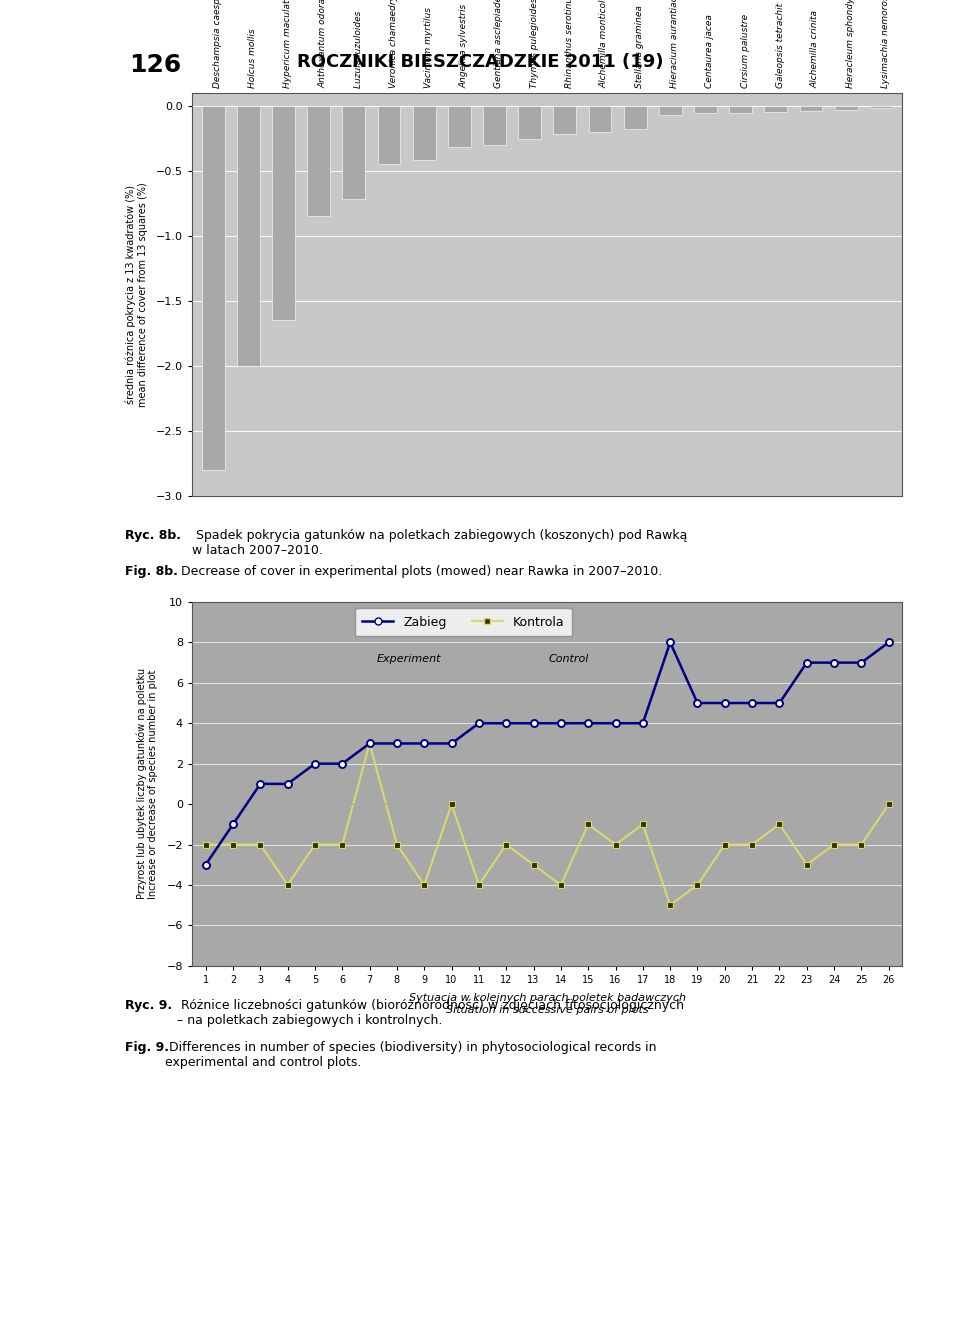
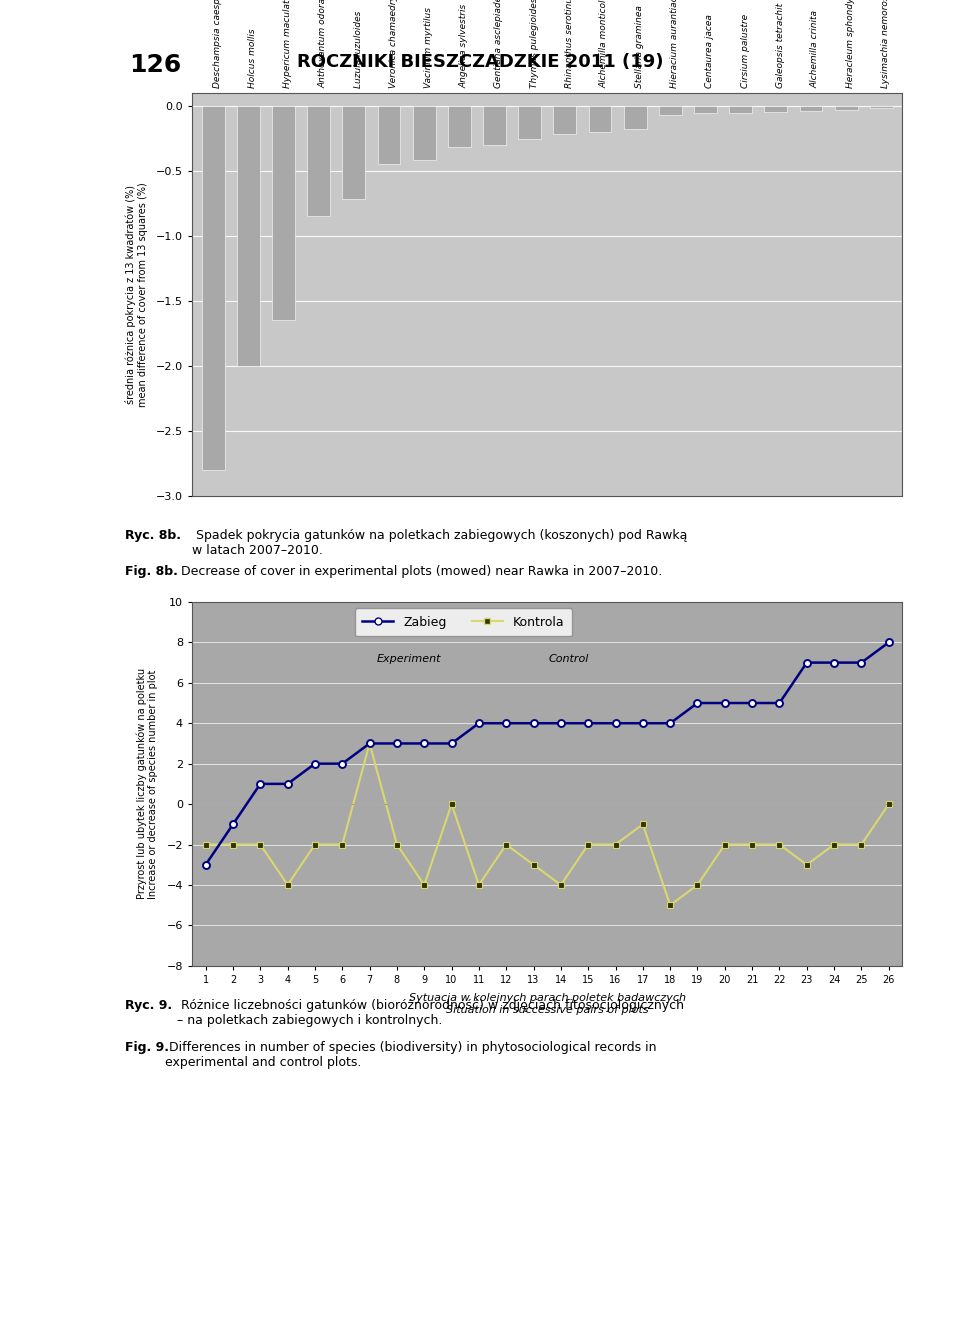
Kontrola/15: -1 -> -2
Zabieg/18: 8 -> 4
Kontrola/22: -1 -> -2
